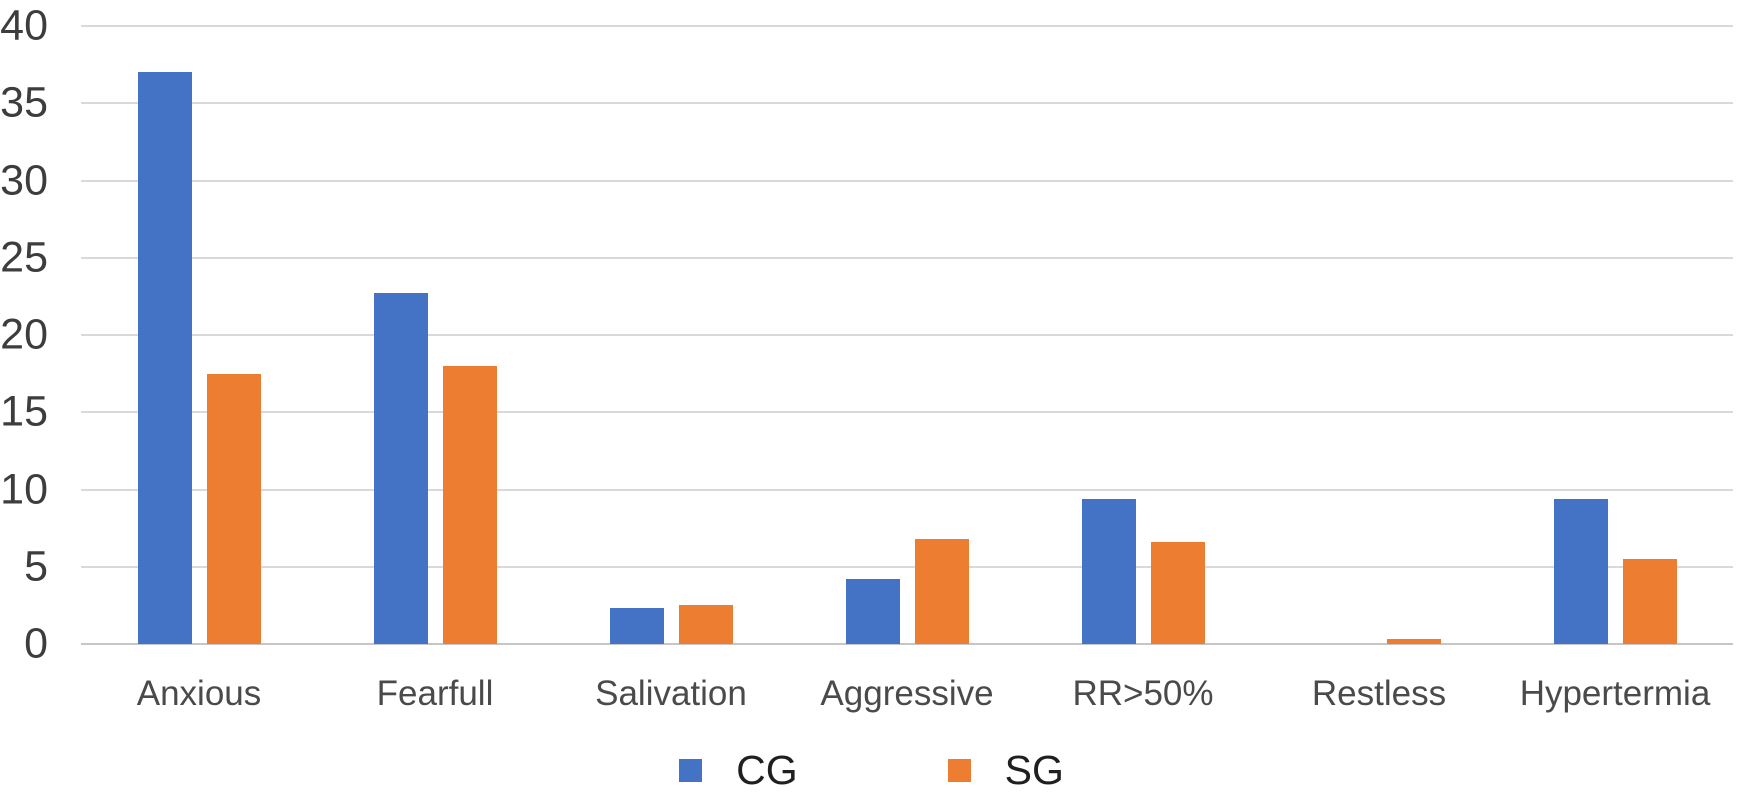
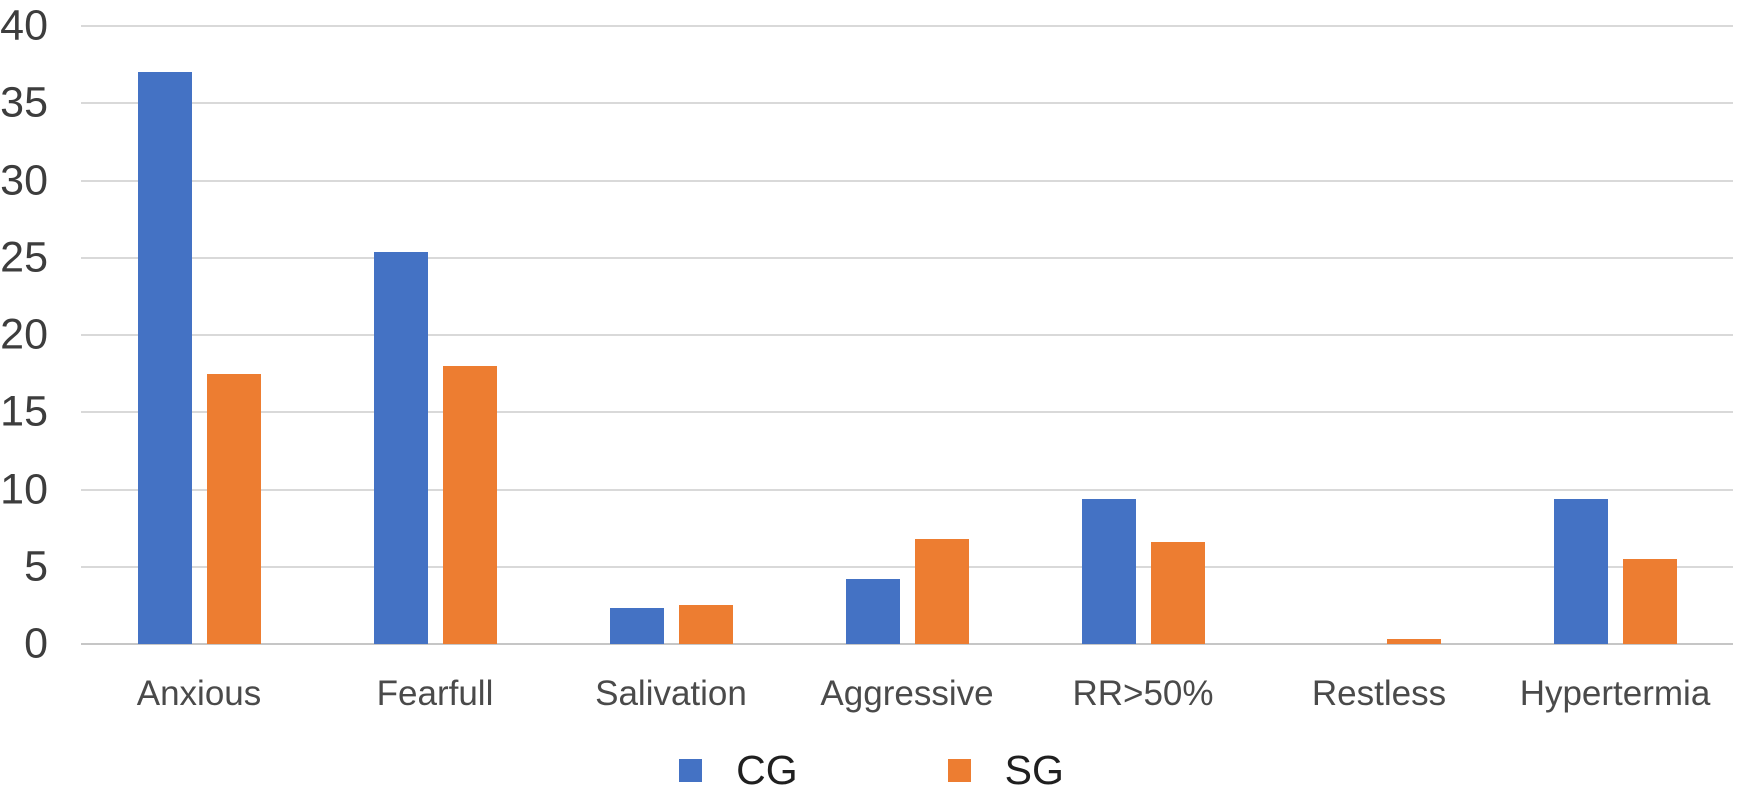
CG/Fearfull: 22.7 -> 25.4
